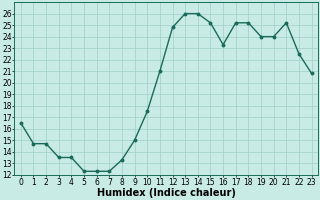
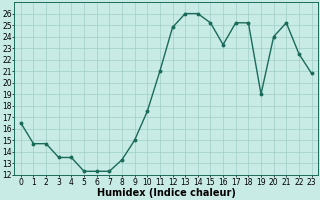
19: 24.0 -> 19.0
